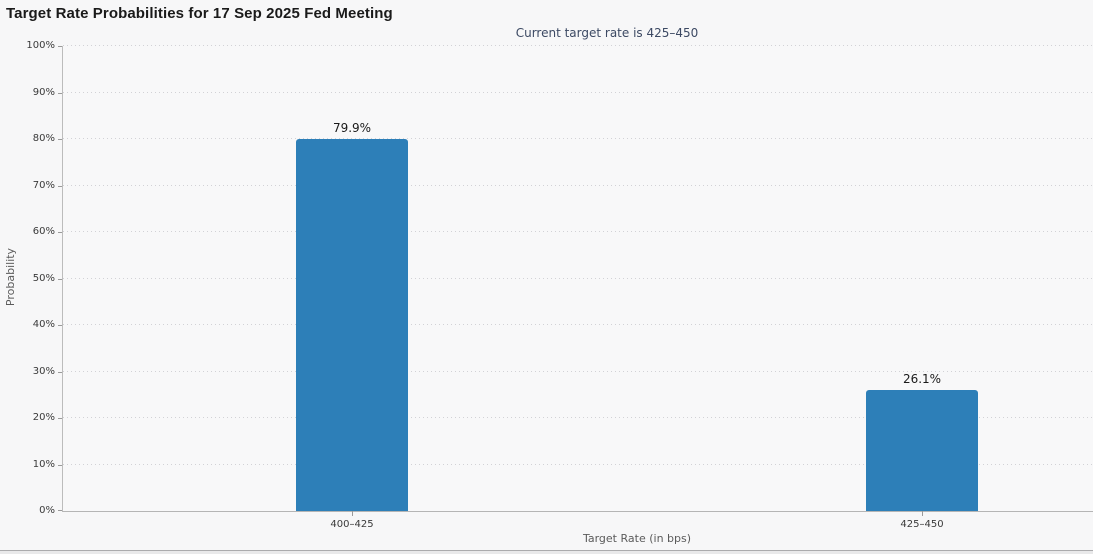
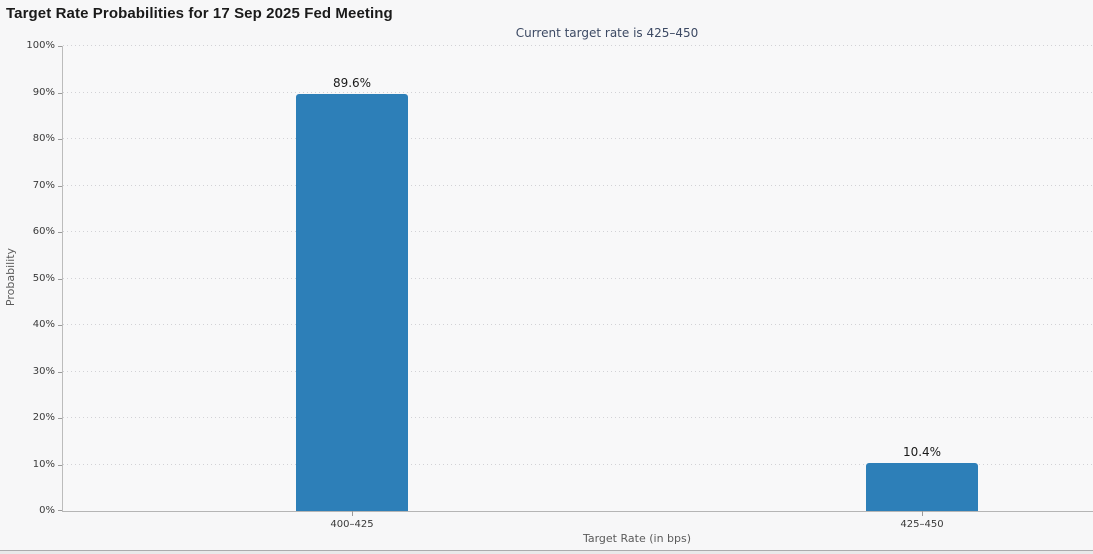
400–425: 79.9% -> 89.6%
425–450: 26.1% -> 10.4%
